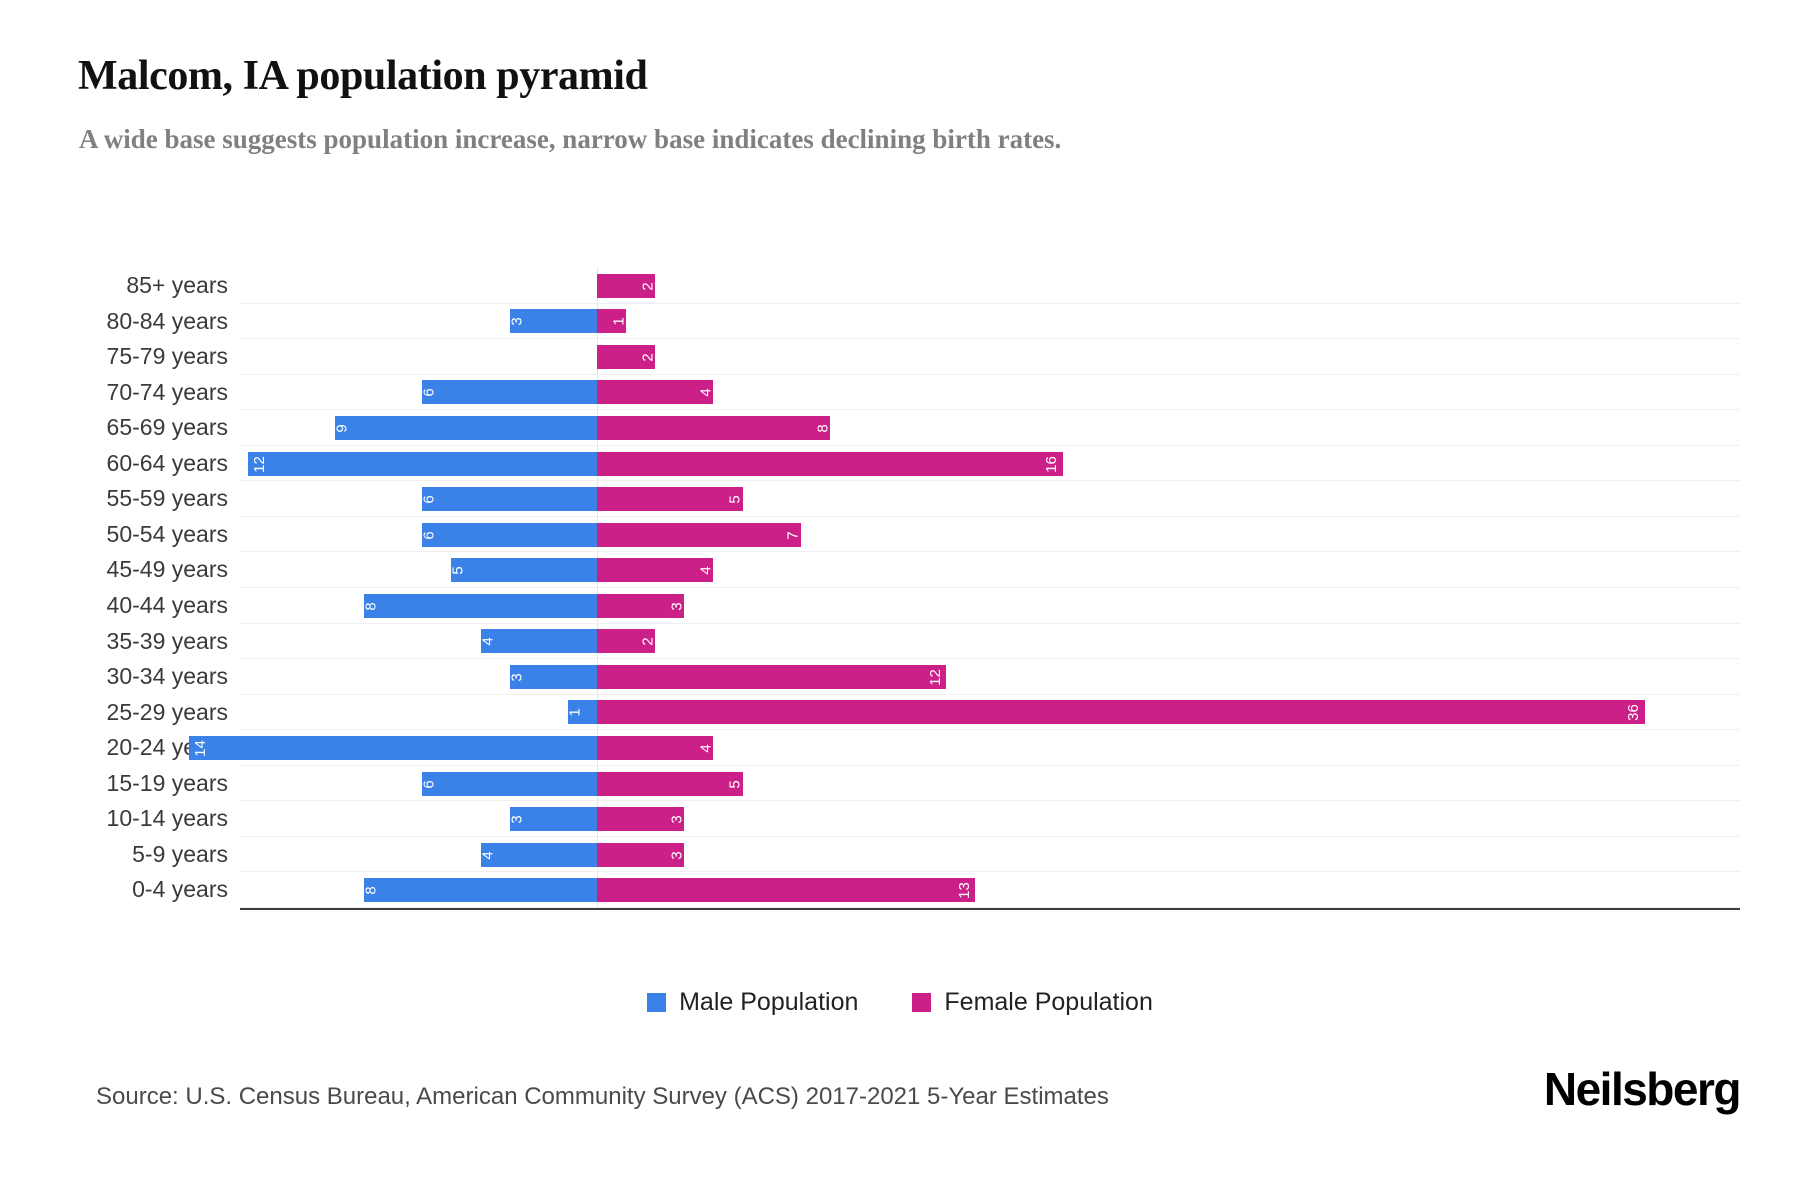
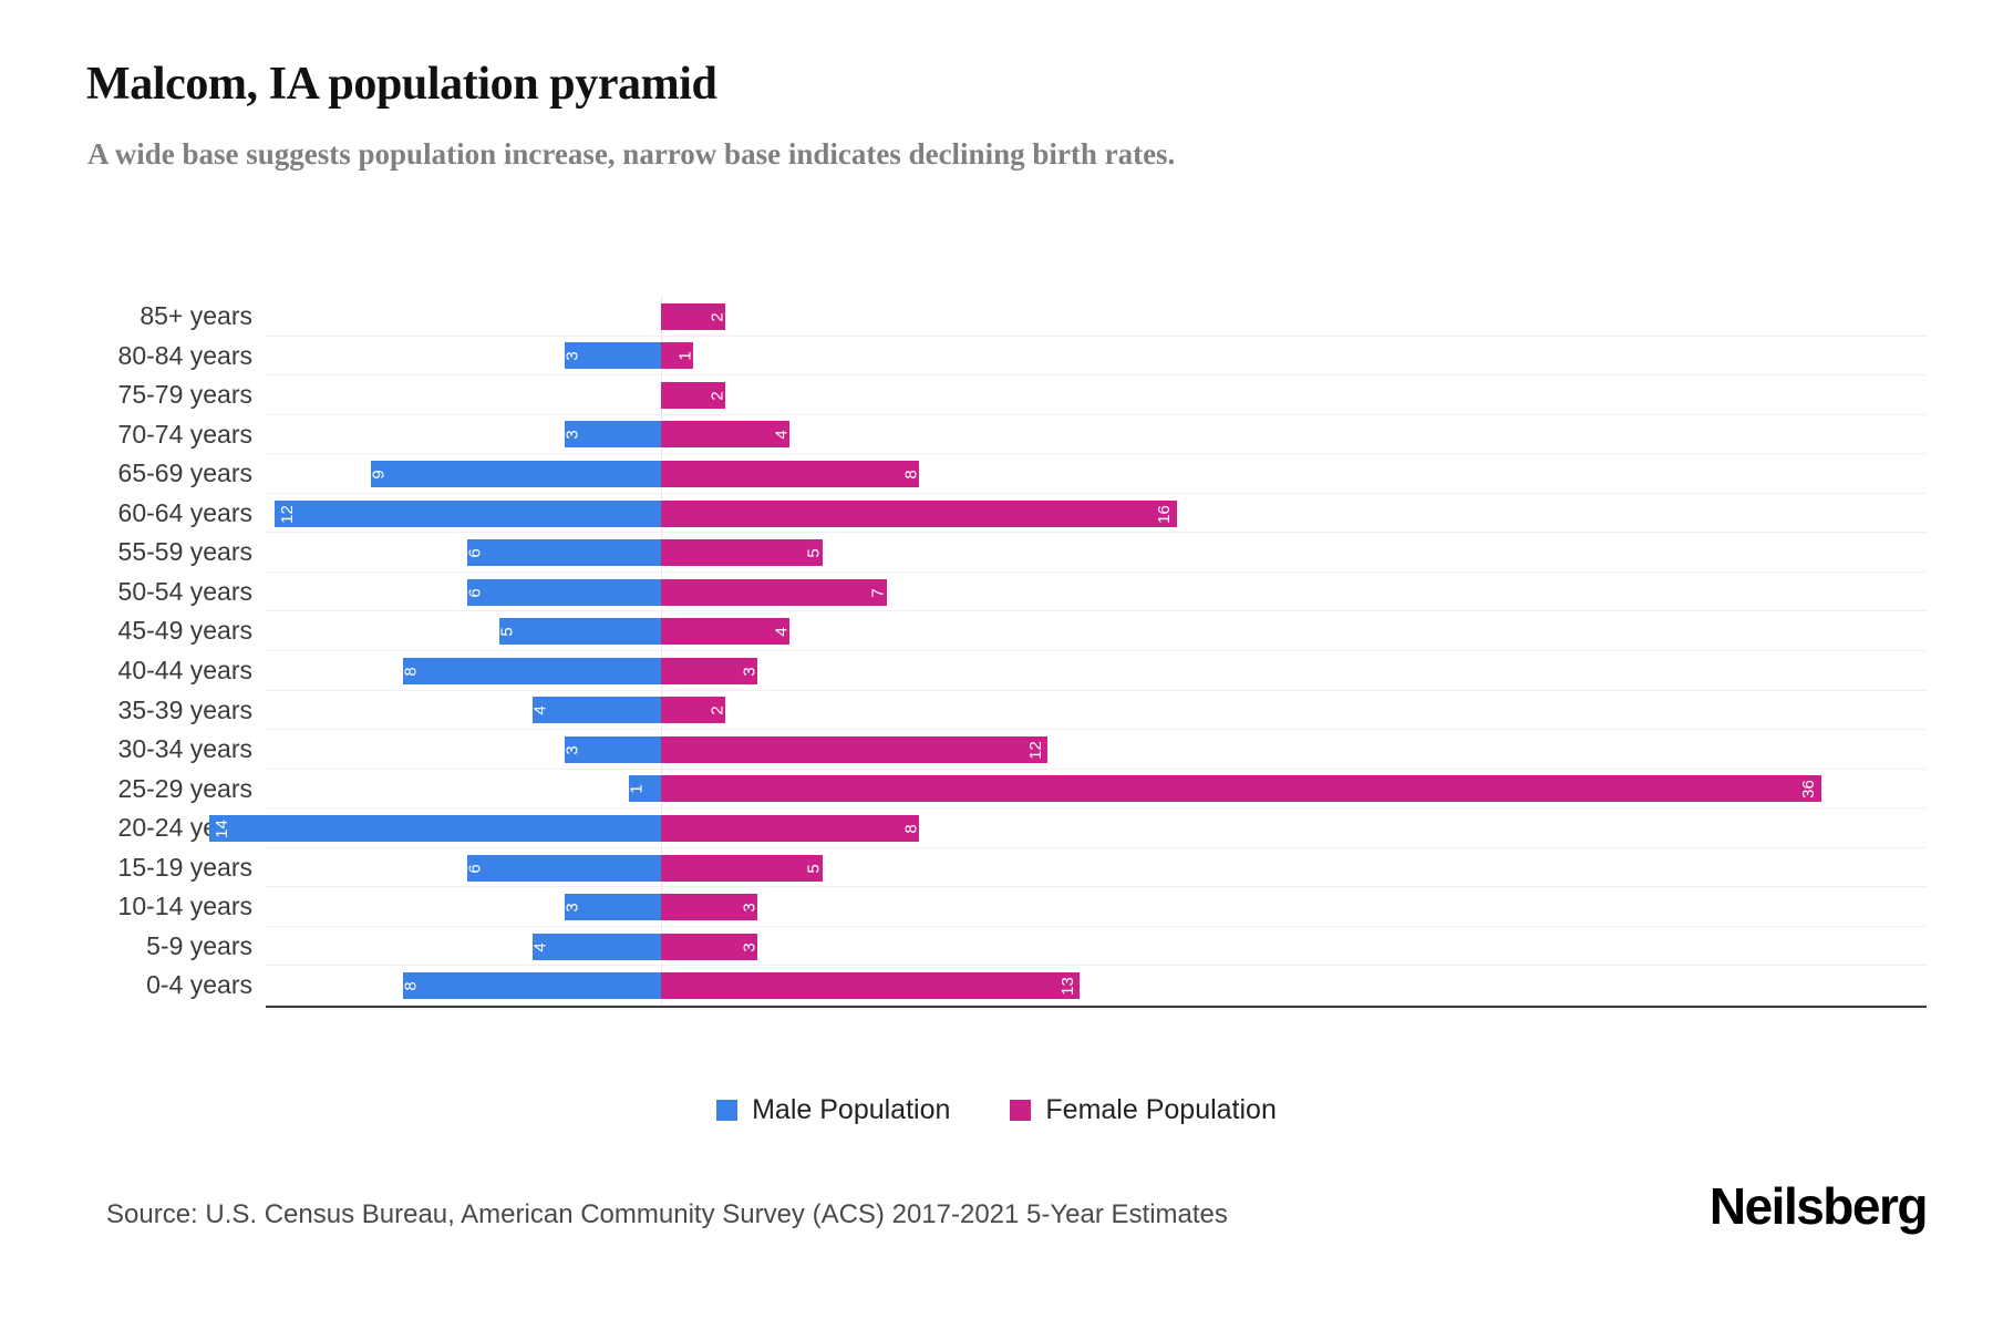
Male Population/70-74 years: 6 -> 3
Female Population/20-24 years: 4 -> 8
